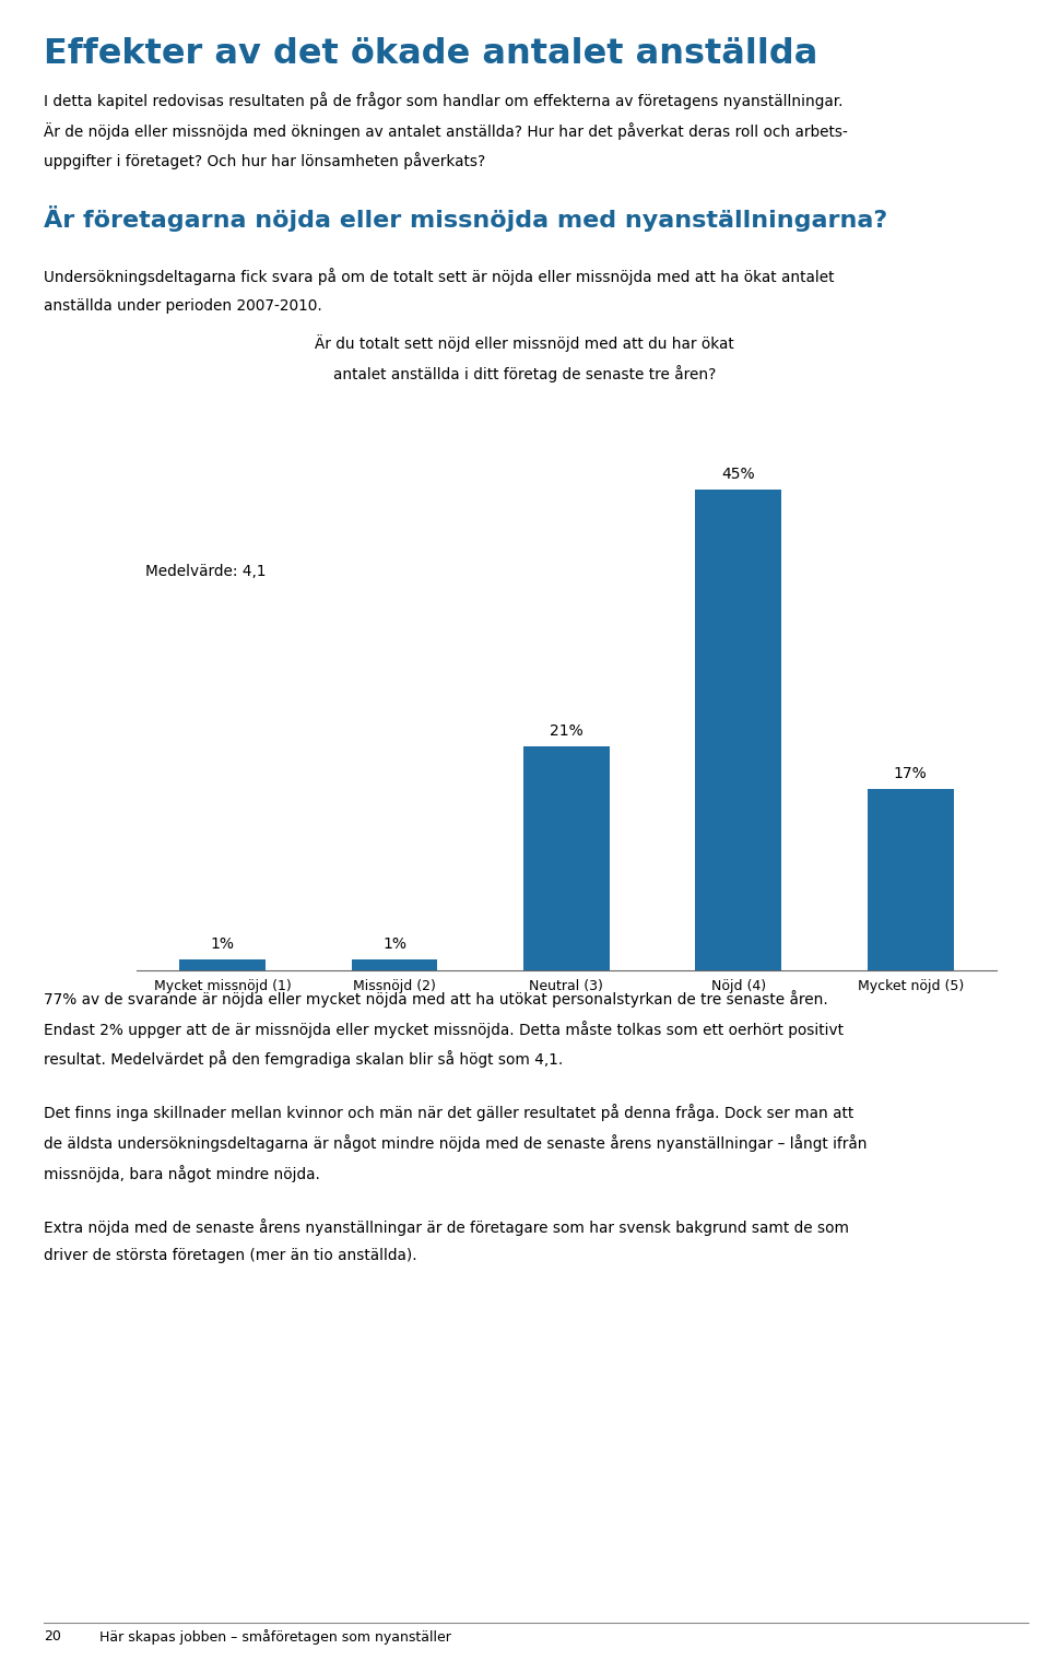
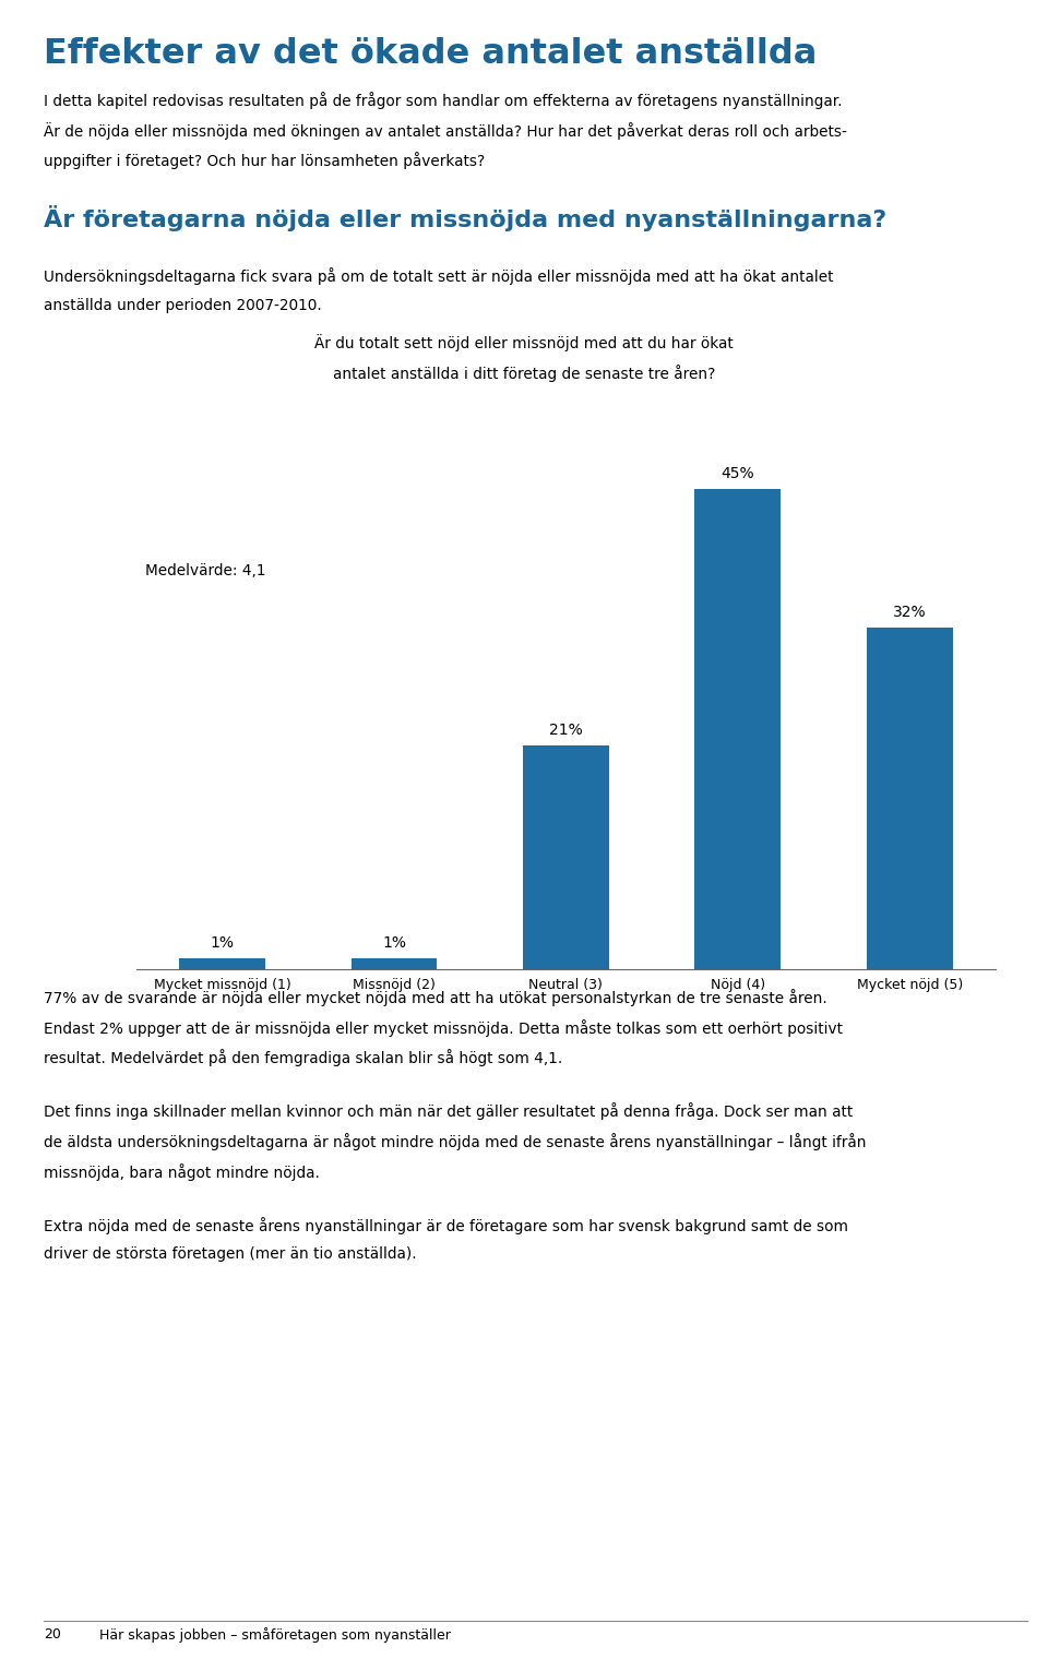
Mycket nöjd (5): 17% -> 32%
